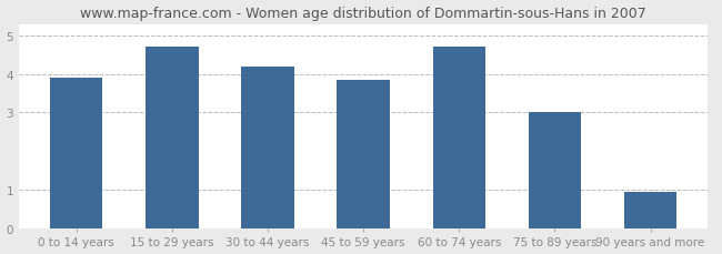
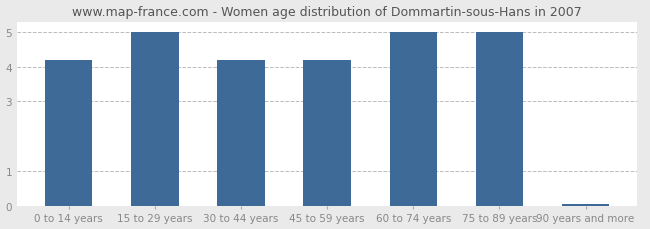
0 to 14 years: 3.90 -> 4.20
15 to 29 years: 4.70 -> 5.00
45 to 59 years: 3.85 -> 4.20
60 to 74 years: 4.70 -> 5.00
75 to 89 years: 3.00 -> 5.00
90 years and more: 0.95 -> 0.05
